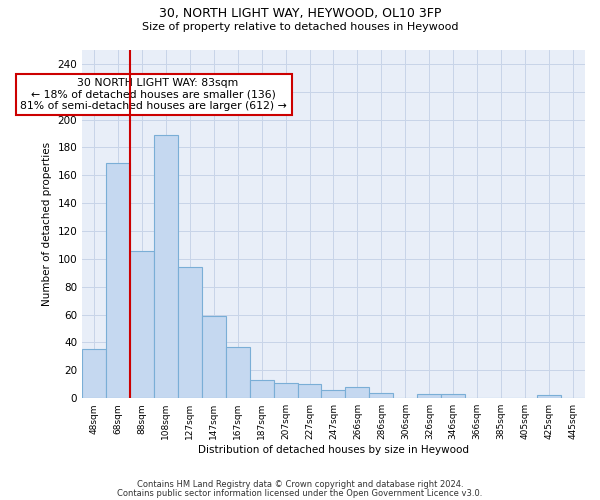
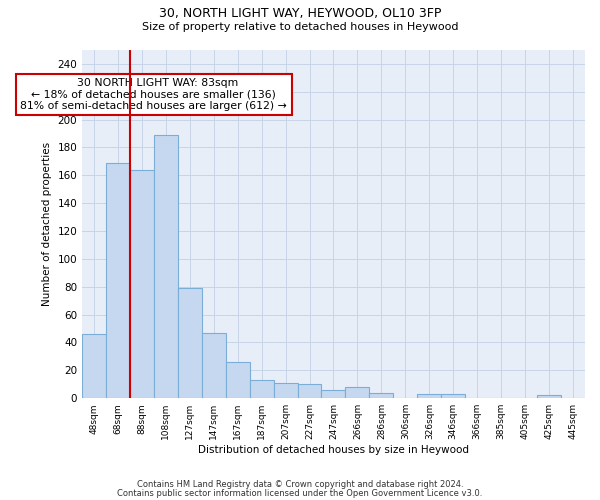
48sqm: 35 -> 46
88sqm: 106 -> 164
127sqm: 94 -> 79
147sqm: 59 -> 47
167sqm: 37 -> 26
